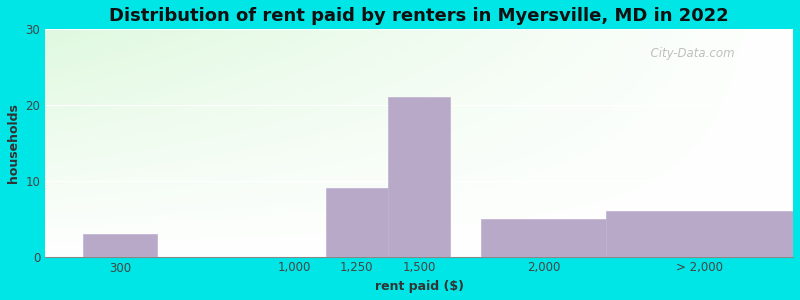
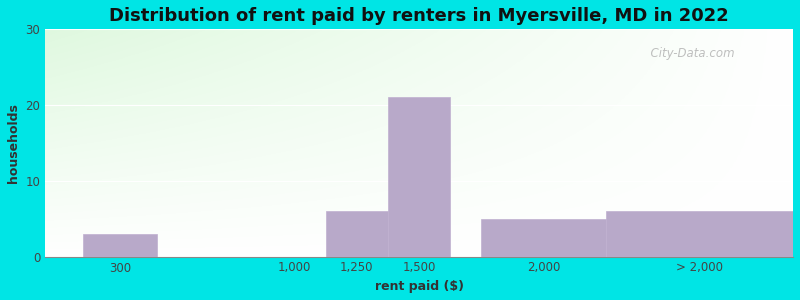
1,250: 9 -> 6
